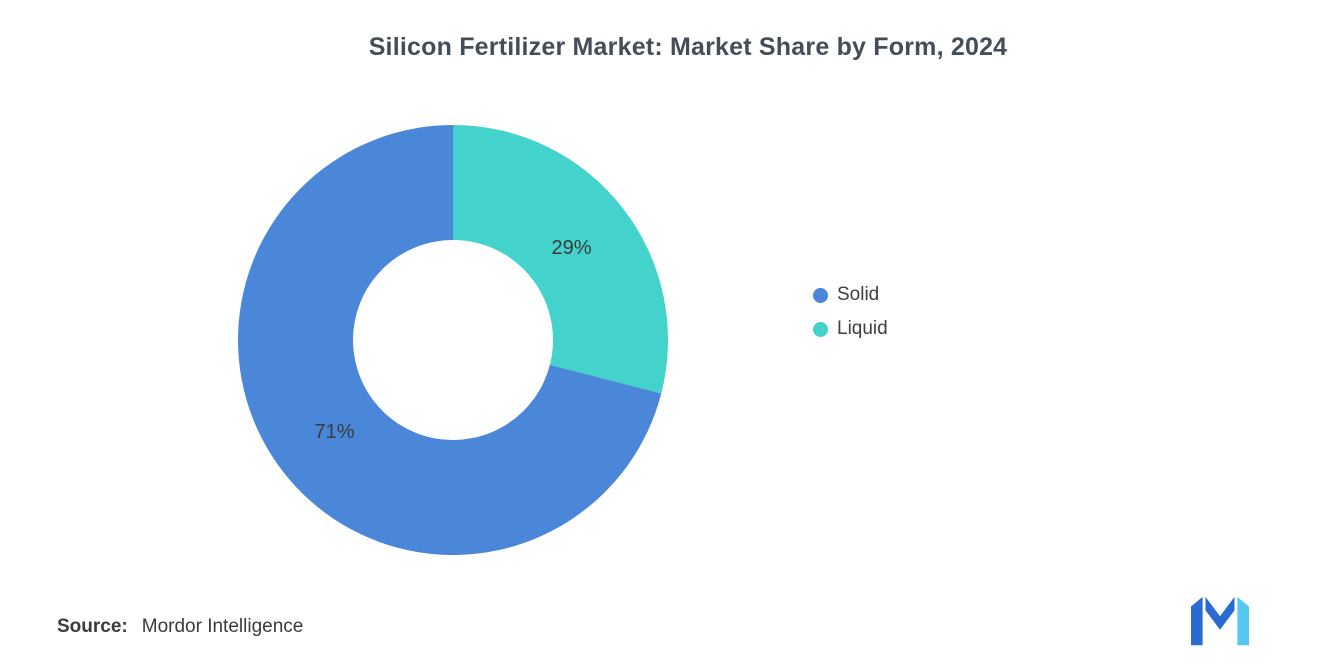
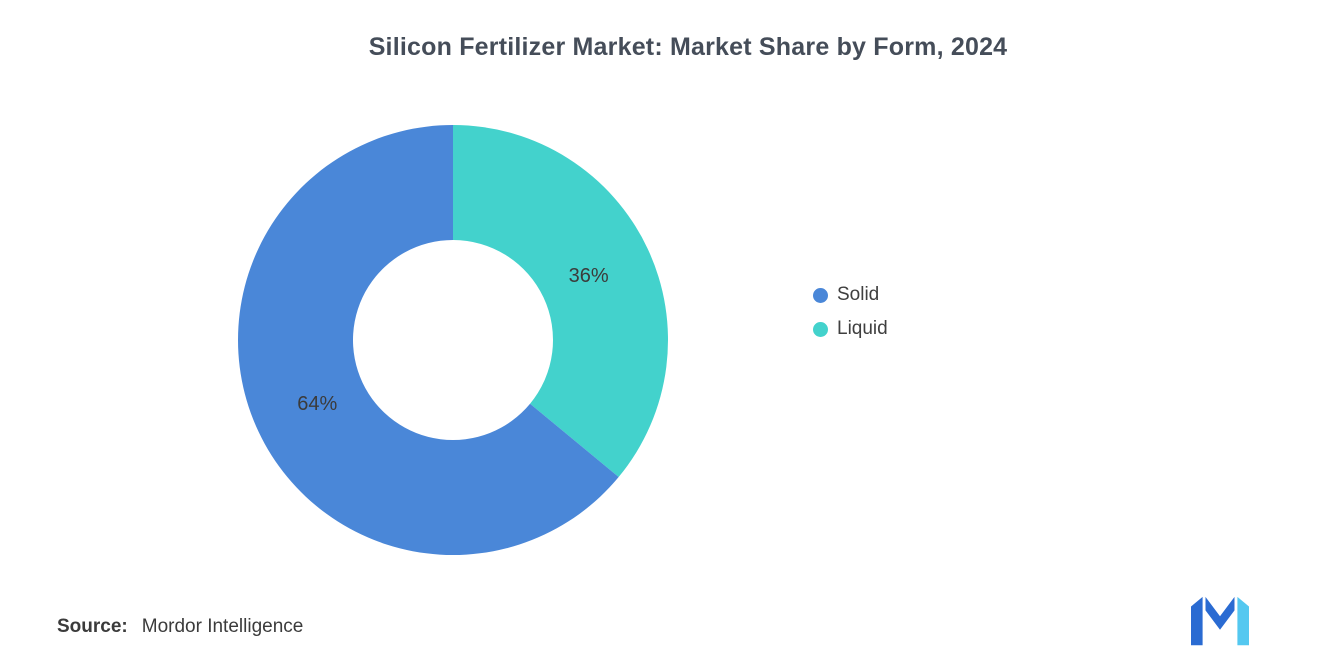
Solid: 71% -> 64%
Liquid: 29% -> 36%
